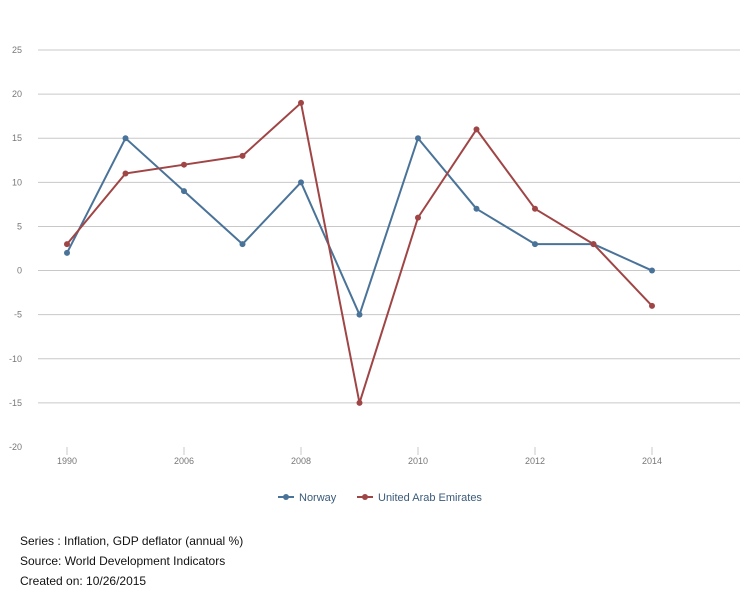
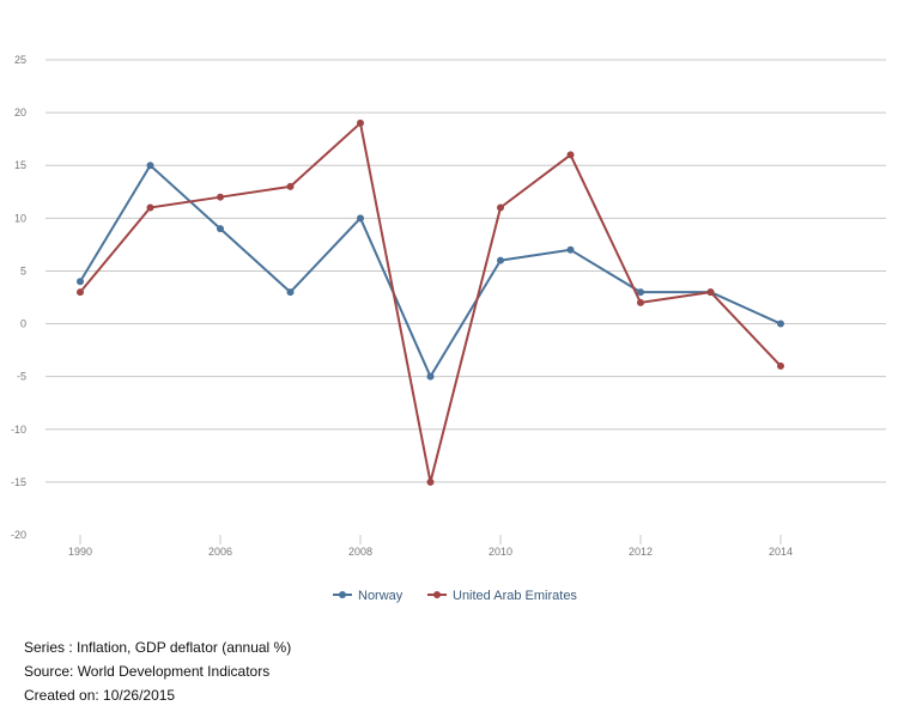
Norway/1990: 2 -> 4
Norway/2010: 15 -> 6
United Arab Emirates/2010: 6 -> 11
United Arab Emirates/2012: 7 -> 2
